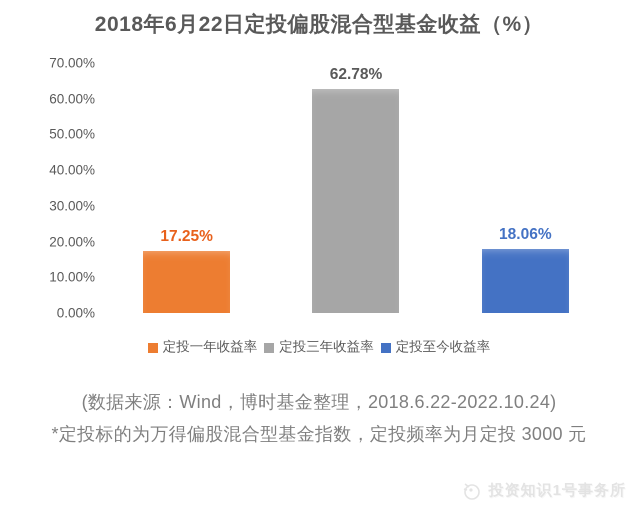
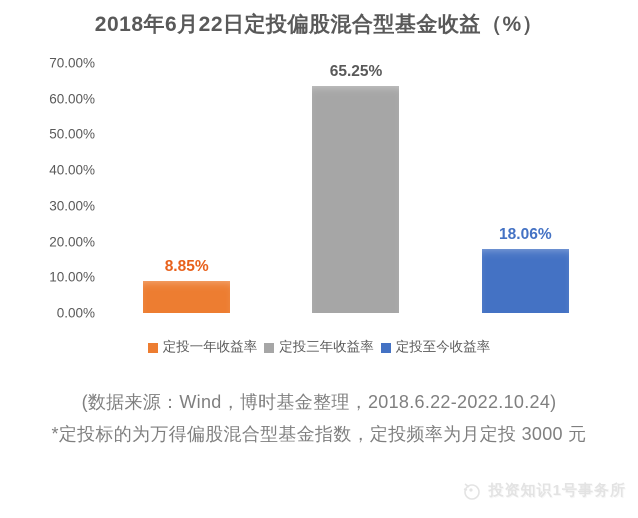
定投一年收益率: 17.25% -> 8.85%
定投三年收益率: 62.78% -> 65.25%
